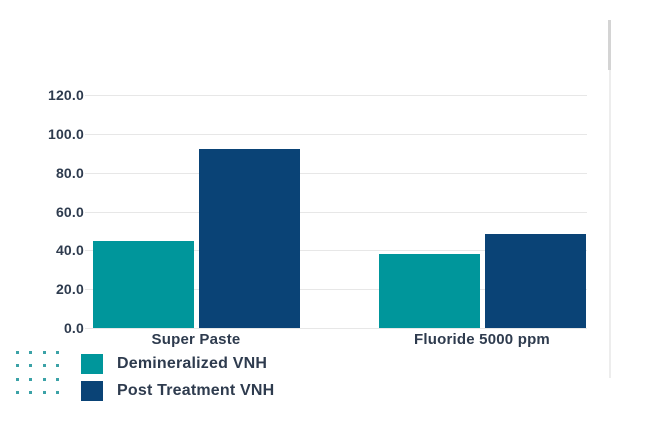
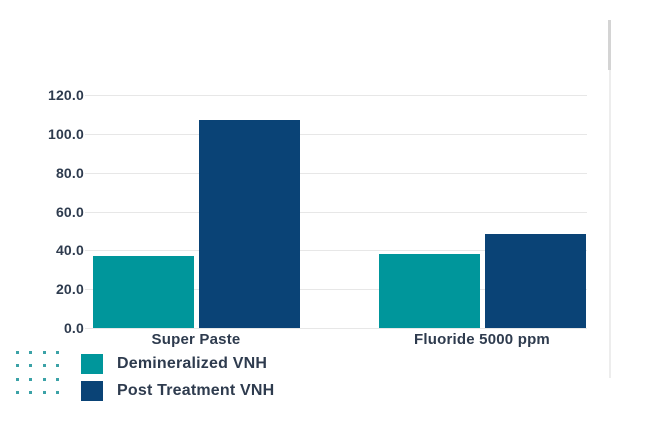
Demineralized VNH/Super Paste: 45 -> 37
Post Treatment VNH/Super Paste: 92 -> 107
